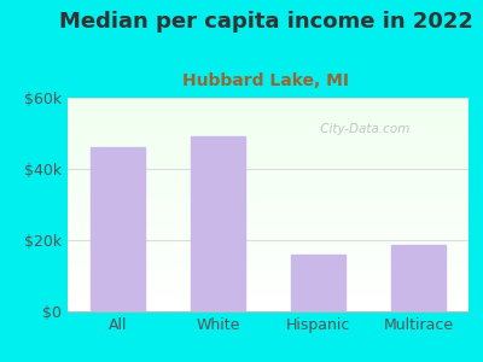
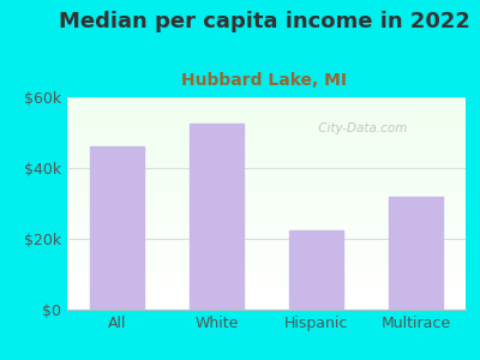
White: $49.0k -> $52.5k
Hispanic: $16.0k -> $22.5k
Multirace: $18.5k -> $32.0k
